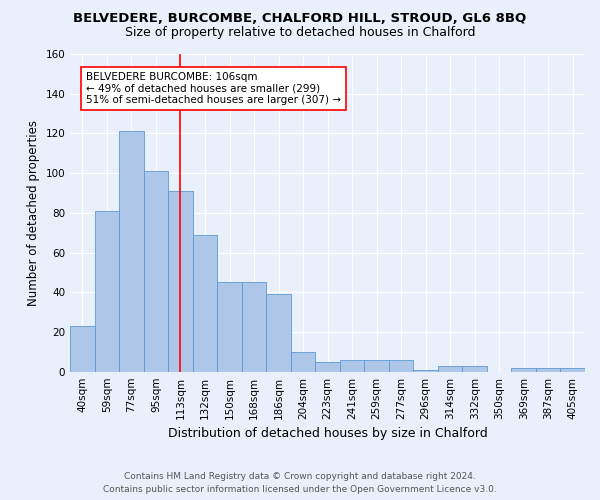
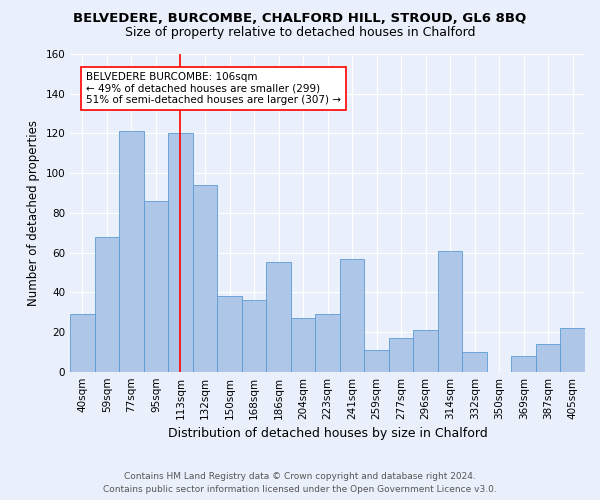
40sqm: 23 -> 29
59sqm: 81 -> 68
95sqm: 101 -> 86
113sqm: 91 -> 120
132sqm: 69 -> 94
150sqm: 45 -> 38
168sqm: 45 -> 36
186sqm: 39 -> 55
204sqm: 10 -> 27
223sqm: 5 -> 29
241sqm: 6 -> 57
259sqm: 6 -> 11
277sqm: 6 -> 17
296sqm: 1 -> 21
314sqm: 3 -> 61
332sqm: 3 -> 10
369sqm: 2 -> 8
387sqm: 2 -> 14
405sqm: 2 -> 22
